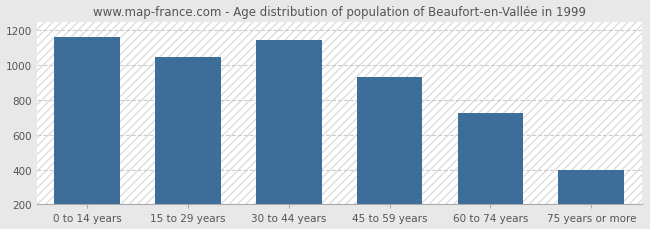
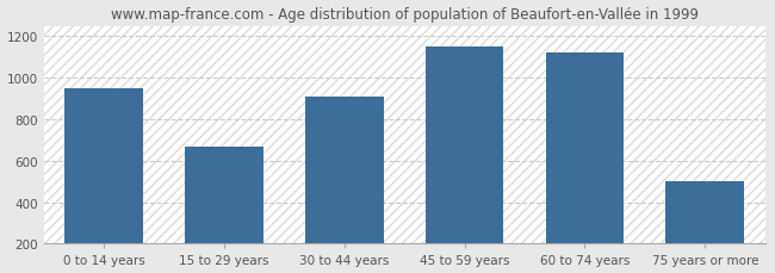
0 to 14 years: 1160 -> 950
15 to 29 years: 1050 -> 670
30 to 44 years: 1140 -> 910
45 to 59 years: 930 -> 1150
60 to 74 years: 730 -> 1120
75 years or more: 400 -> 500
